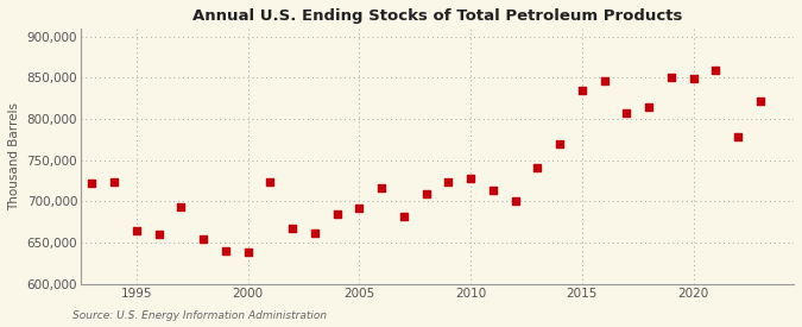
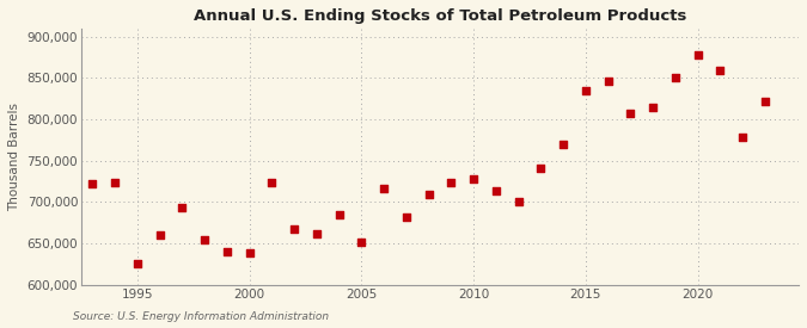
1995: 664,000 -> 626,000
2005: 692,000 -> 652,000
2020: 849,000 -> 878,000
